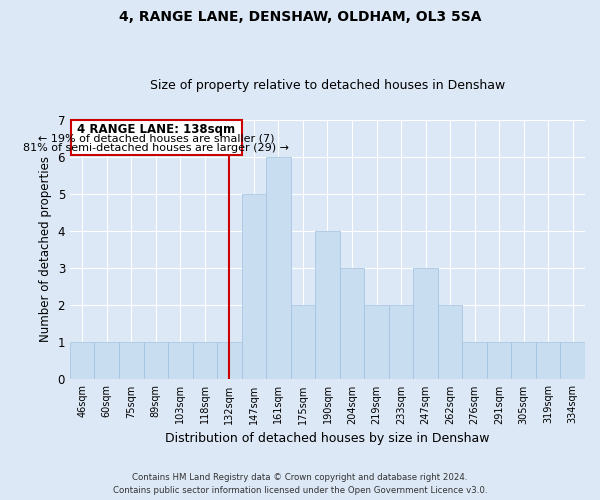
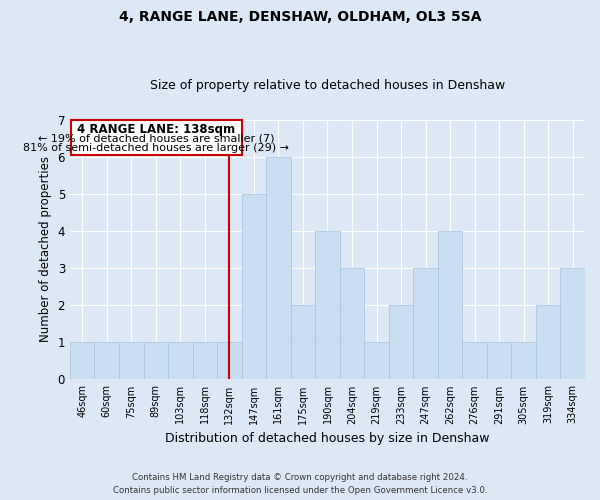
219sqm: 2 -> 1
262sqm: 2 -> 4
319sqm: 1 -> 2
334sqm: 1 -> 3
